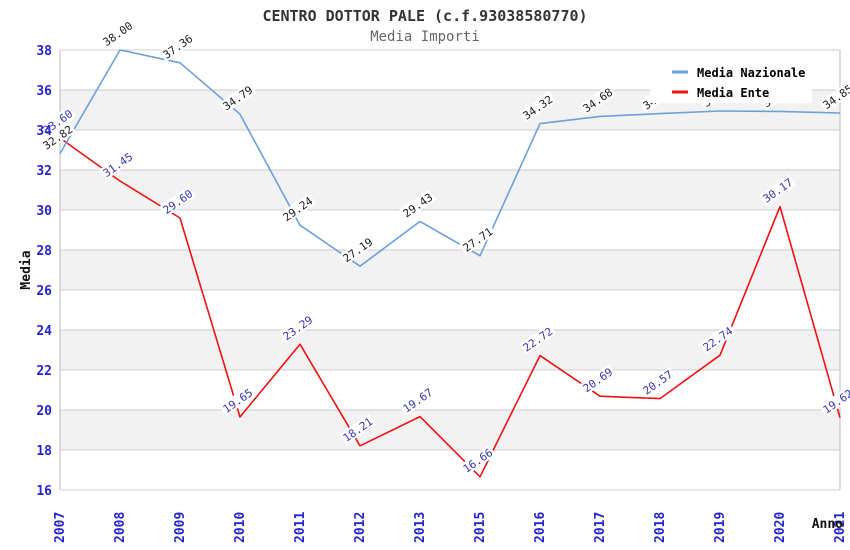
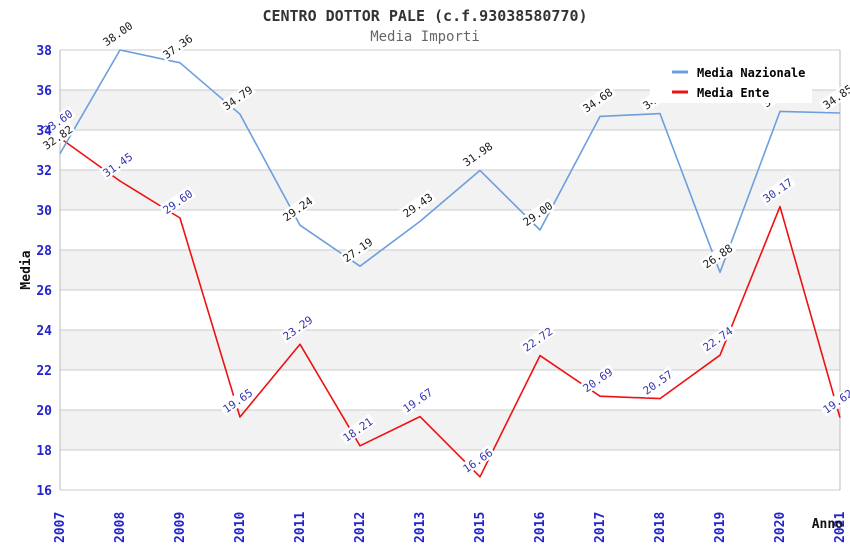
Media Nazionale/2015: 27.71 -> 31.98
Media Nazionale/2016: 34.32 -> 29.00
Media Nazionale/2019: 34.95 -> 26.88
